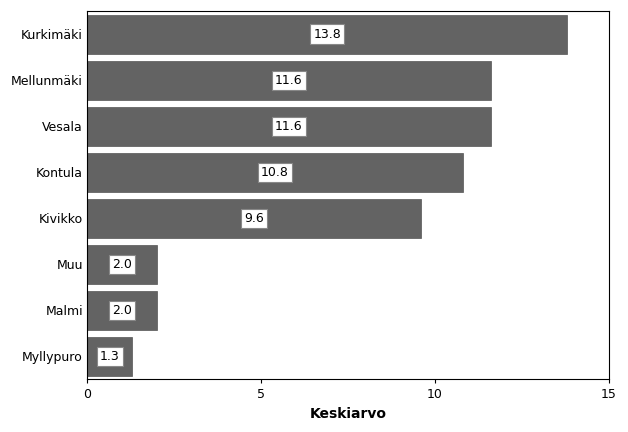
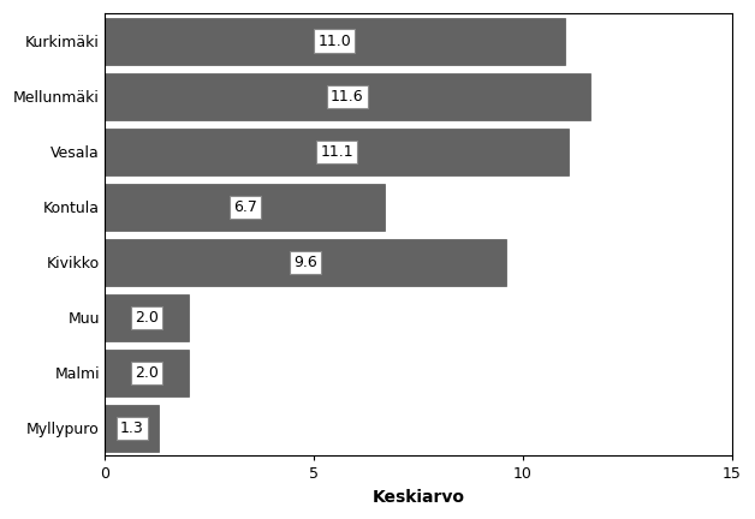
Kurkimäki: 13.8 -> 11.0
Vesala: 11.6 -> 11.1
Kontula: 10.8 -> 6.7
